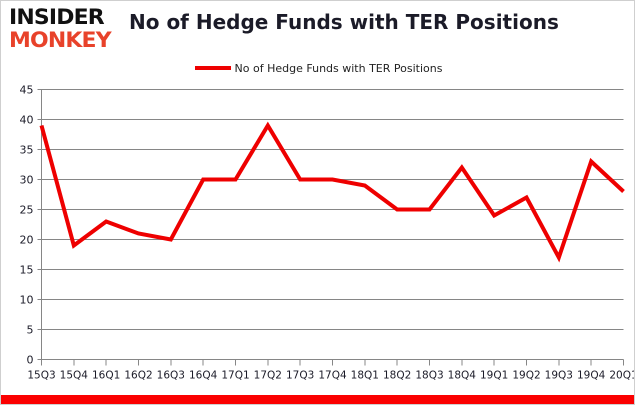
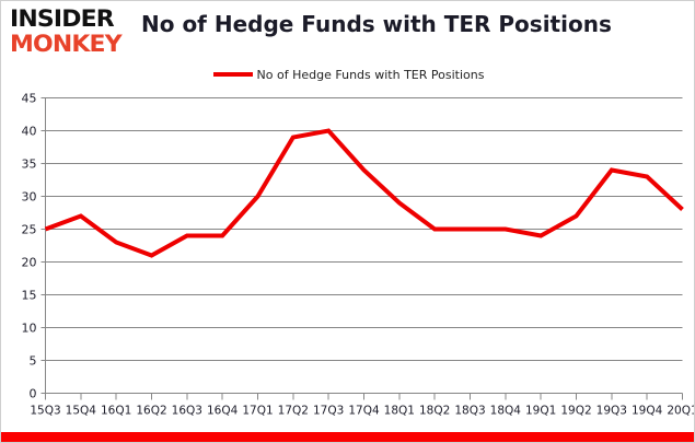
15Q3: 39 -> 25
15Q4: 19 -> 27
16Q3: 20 -> 24
16Q4: 30 -> 24
17Q3: 30 -> 40
17Q4: 30 -> 34
18Q4: 32 -> 25
19Q3: 17 -> 34
